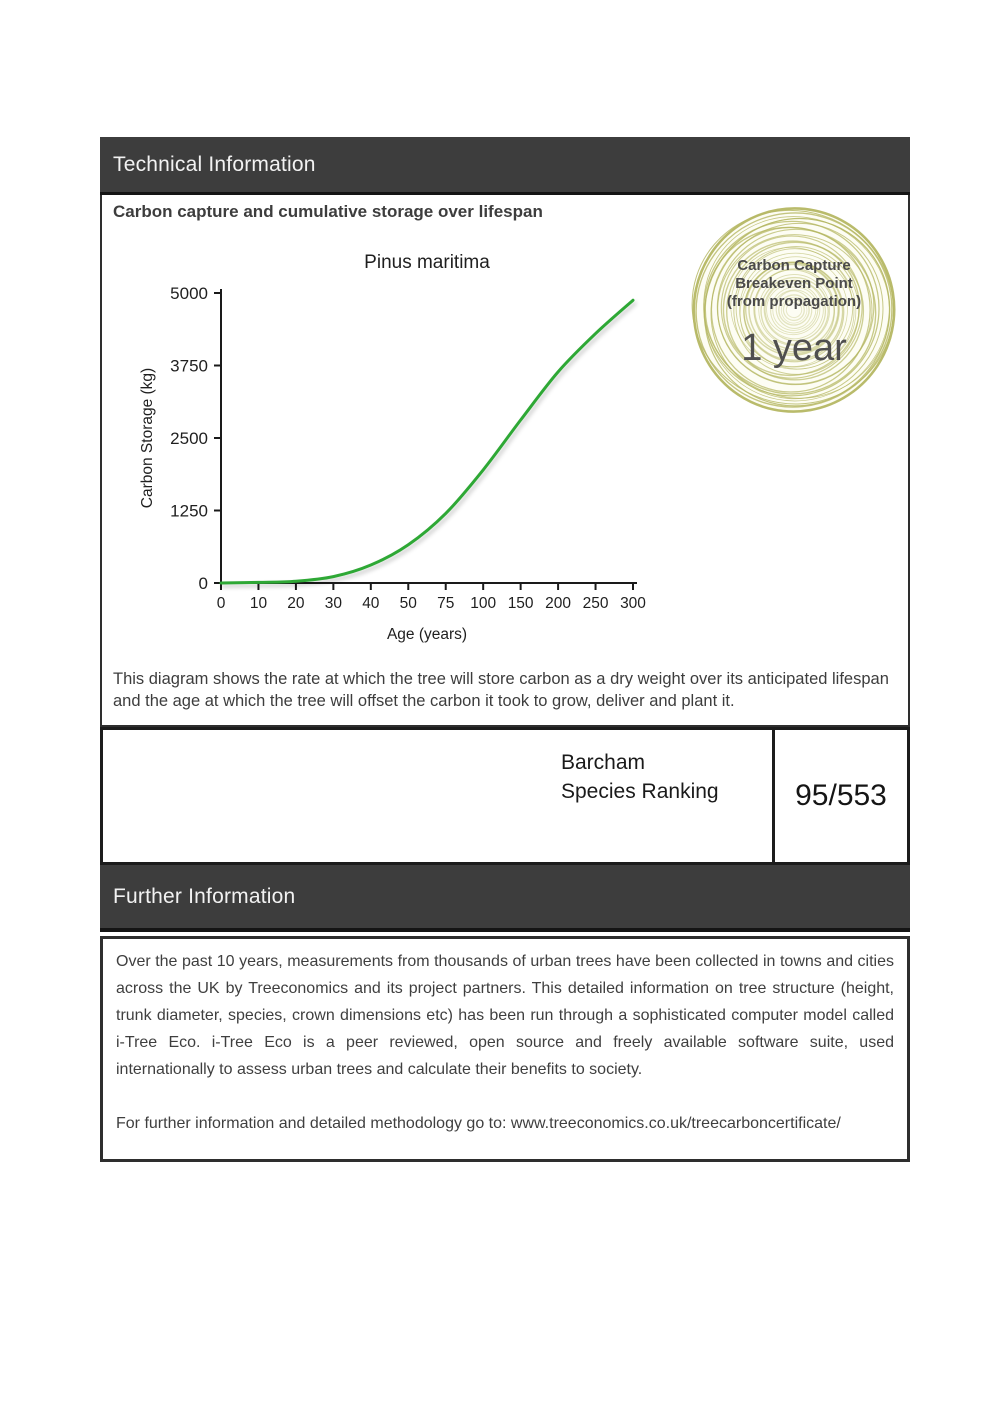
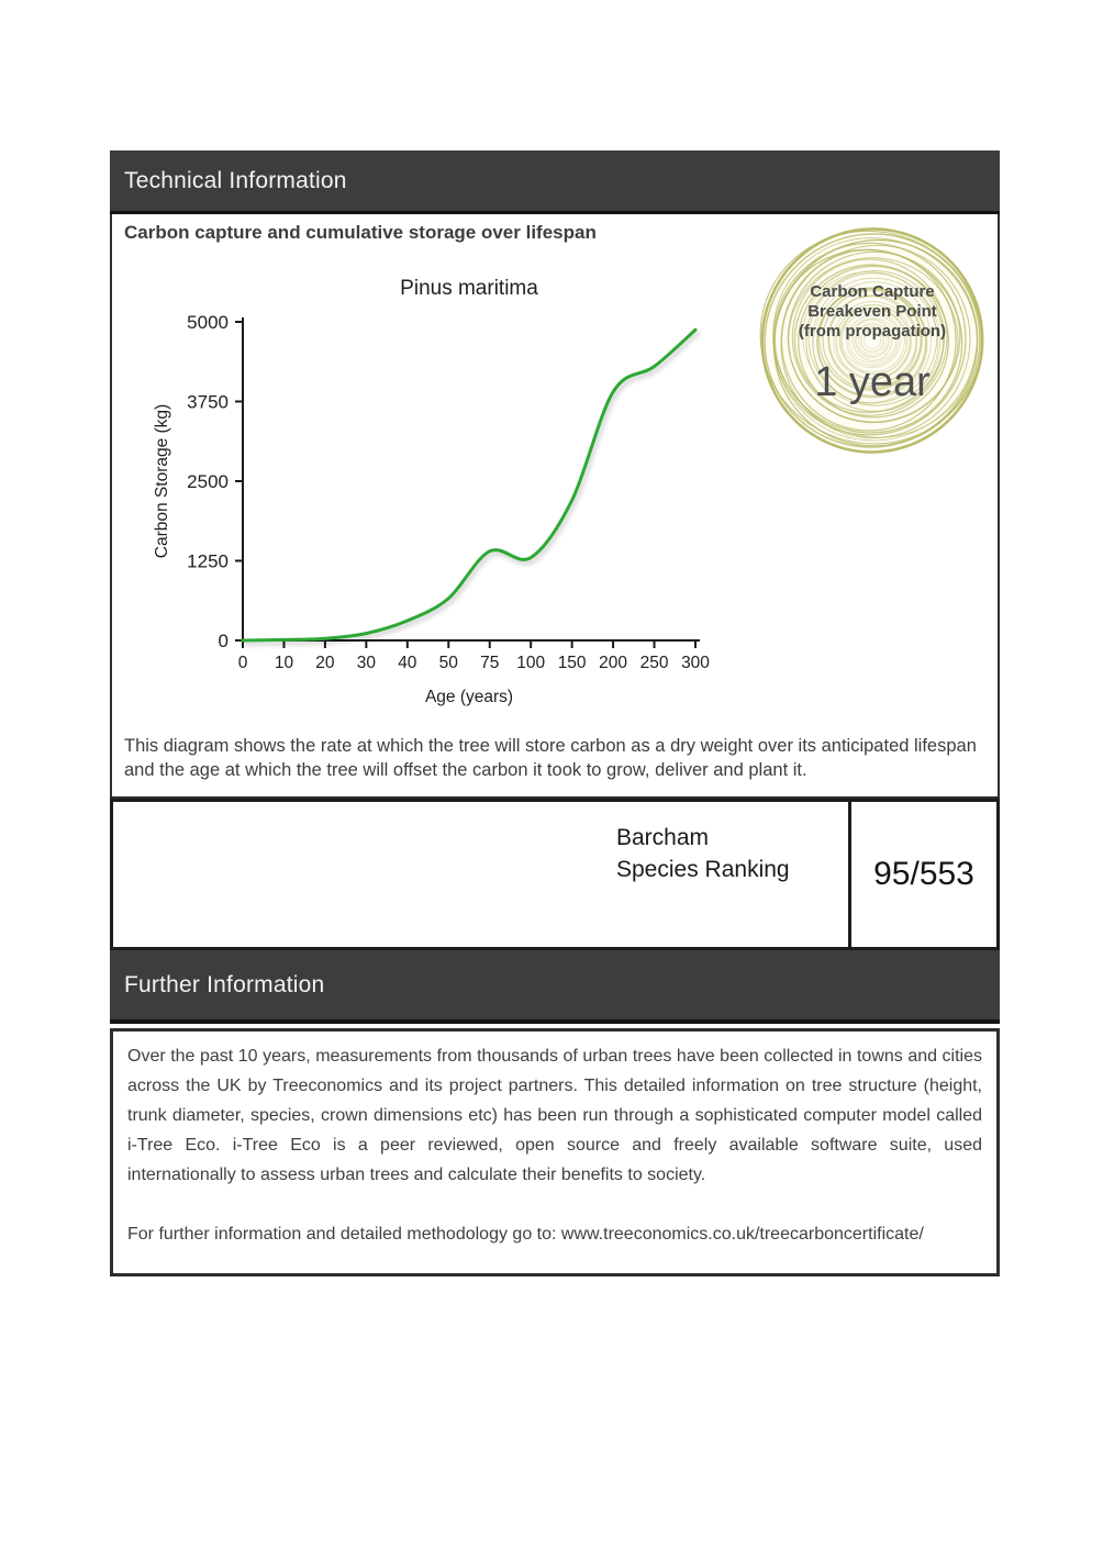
75: 1200 -> 1400
100: 2000 -> 1300
150: 2800 -> 2200
200: 3600 -> 3900
